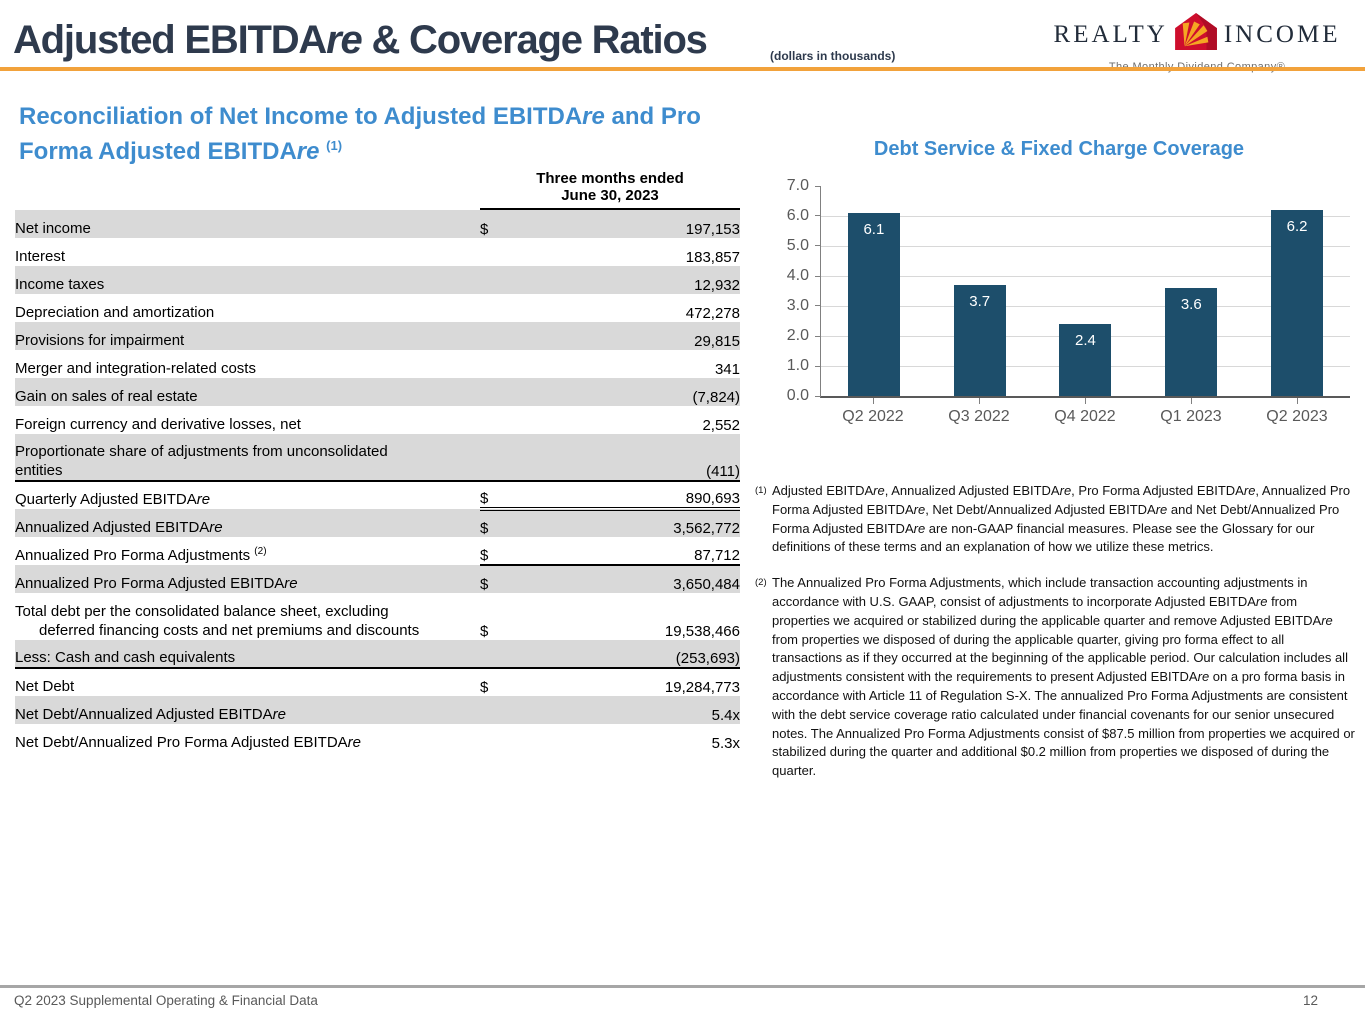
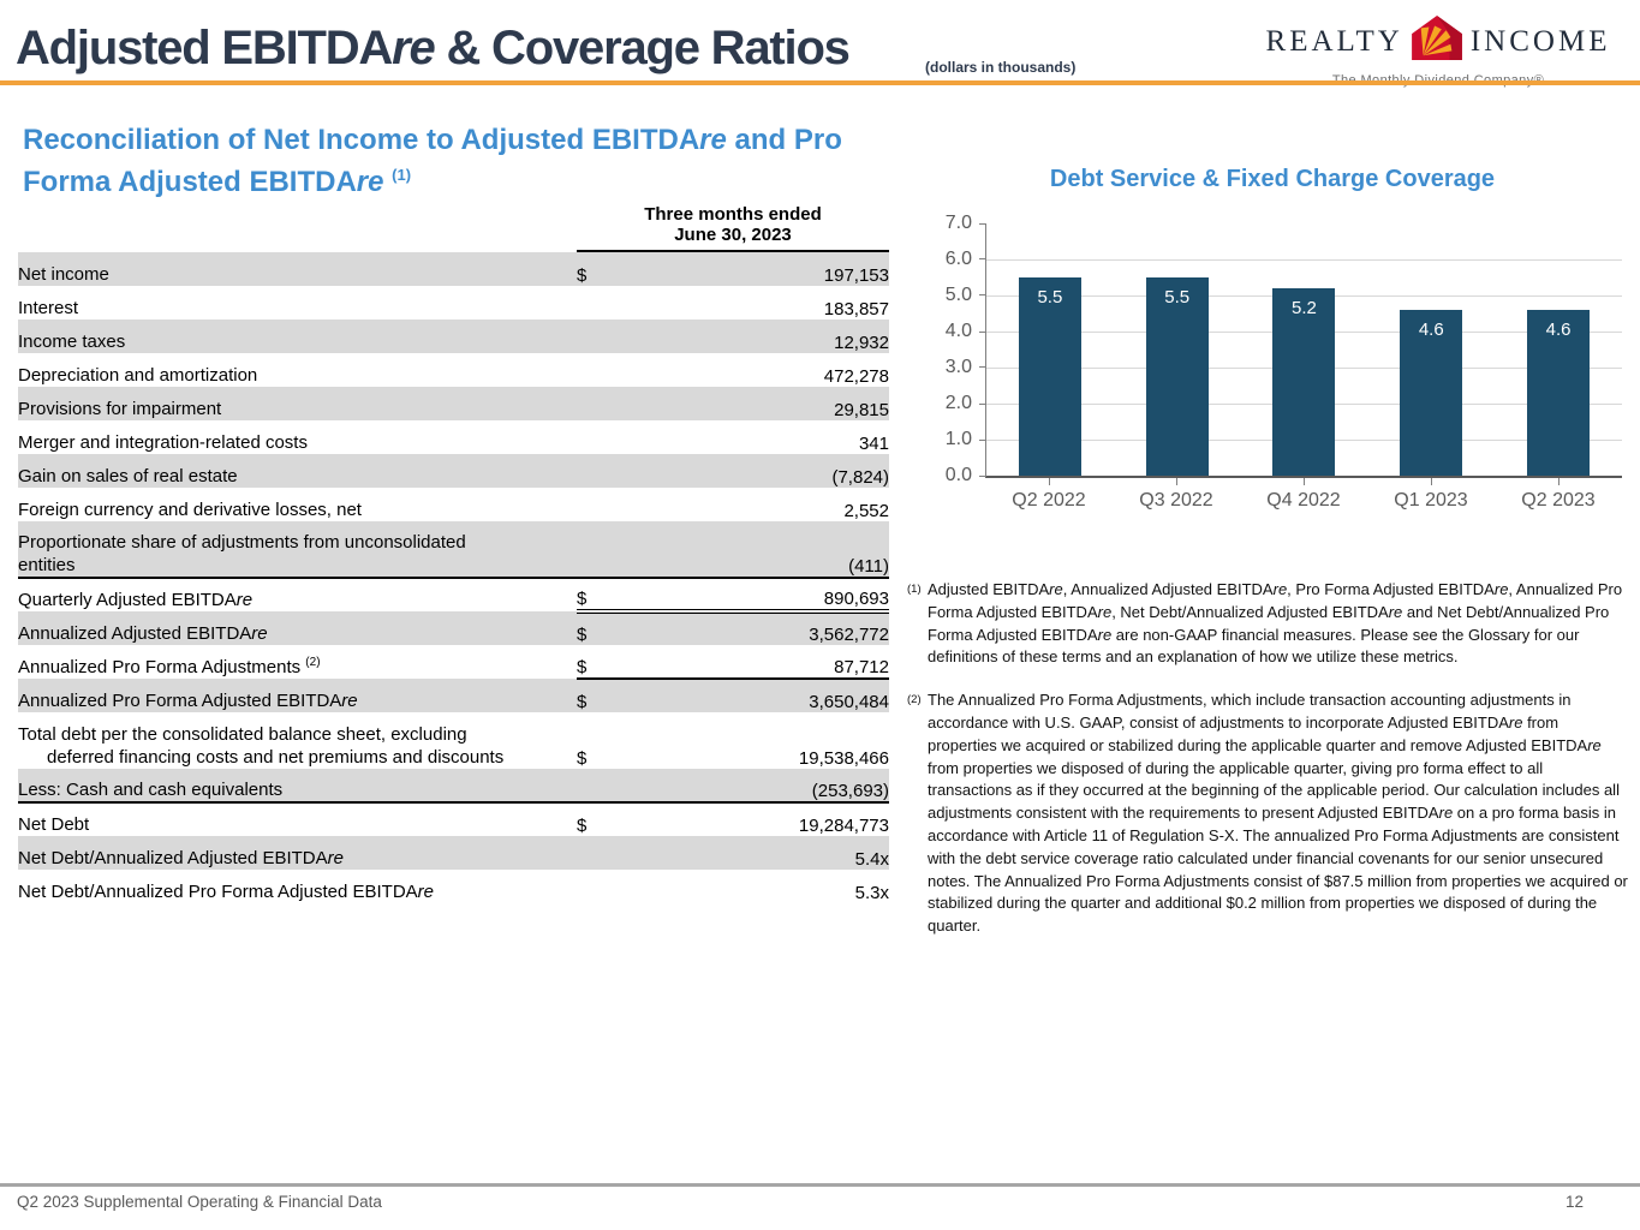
Q2 2022: 6.1 -> 5.5
Q3 2022: 3.7 -> 5.5
Q4 2022: 2.4 -> 5.2
Q1 2023: 3.6 -> 4.6
Q2 2023: 6.2 -> 4.6
